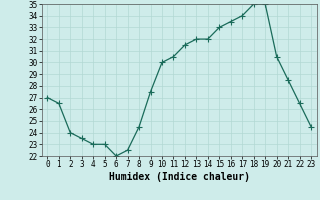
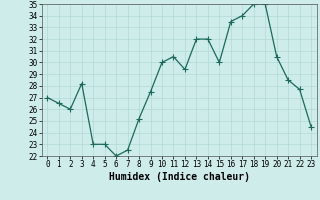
2: 24.0 -> 26.0
3: 23.5 -> 28.2
8: 24.5 -> 25.2
12: 31.5 -> 29.4
15: 33.0 -> 30.0
22: 26.5 -> 27.7
